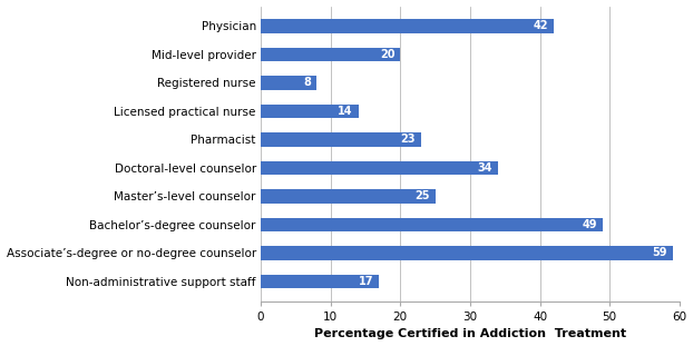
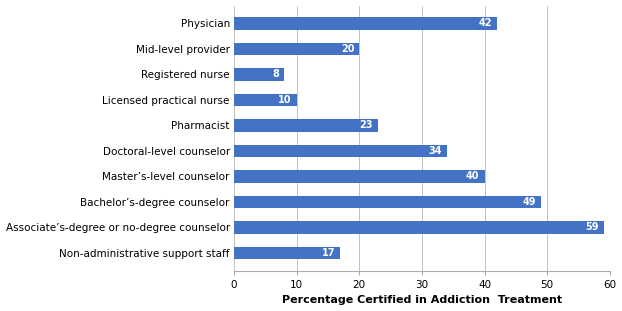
Licensed practical nurse: 14 -> 10
Master’s-level counselor: 25 -> 40
